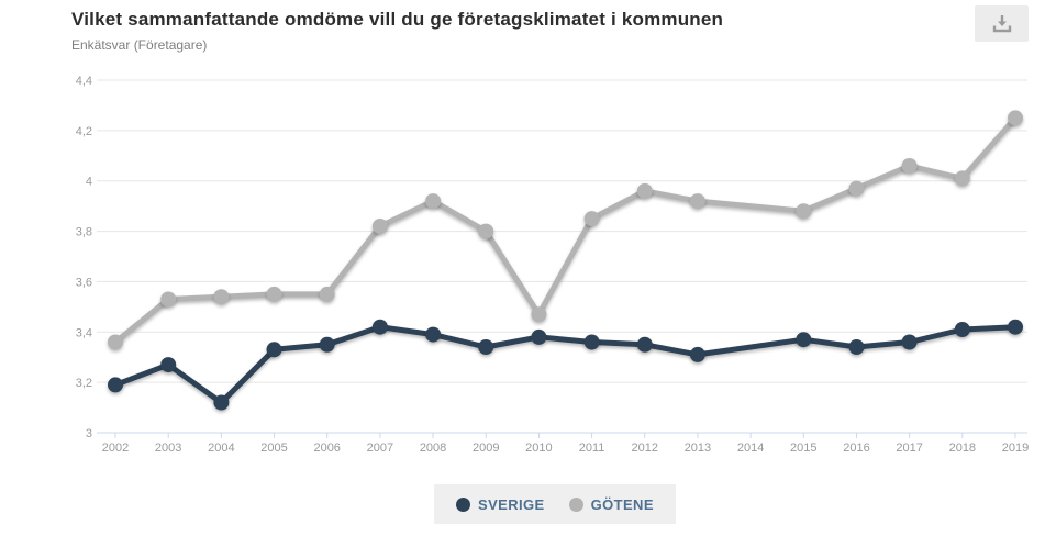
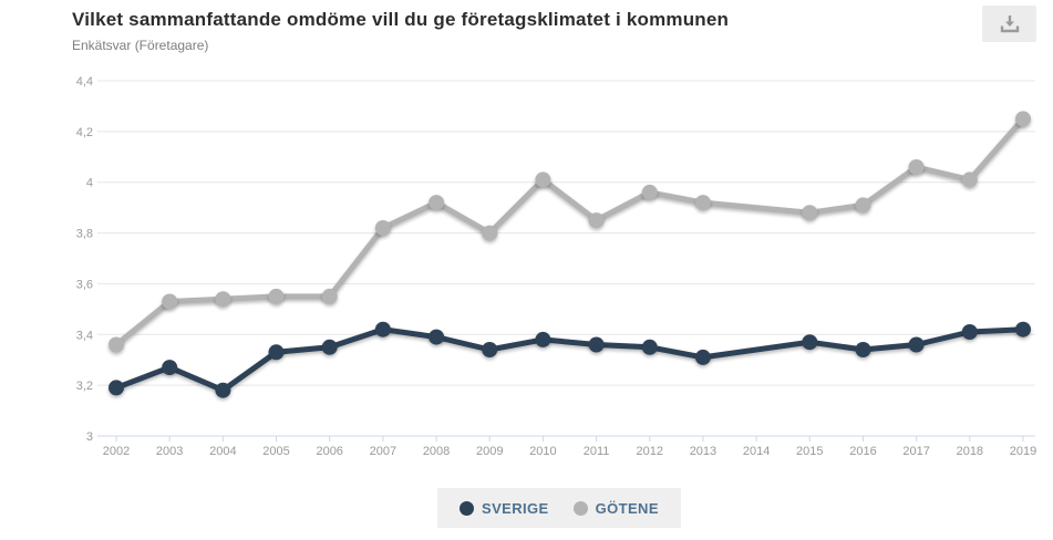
SVERIGE/2004: 3,12 -> 3,18
GÖTENE/2010: 3,47 -> 4,01
GÖTENE/2016: 3,97 -> 3,91
